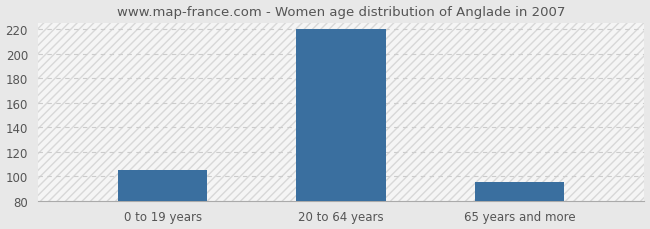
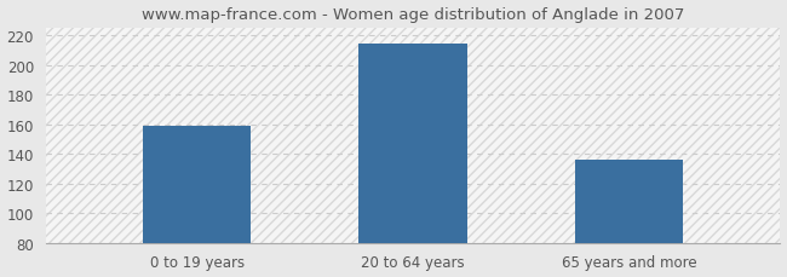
0 to 19 years: 105 -> 159
20 to 64 years: 220 -> 214
65 years and more: 95 -> 136
